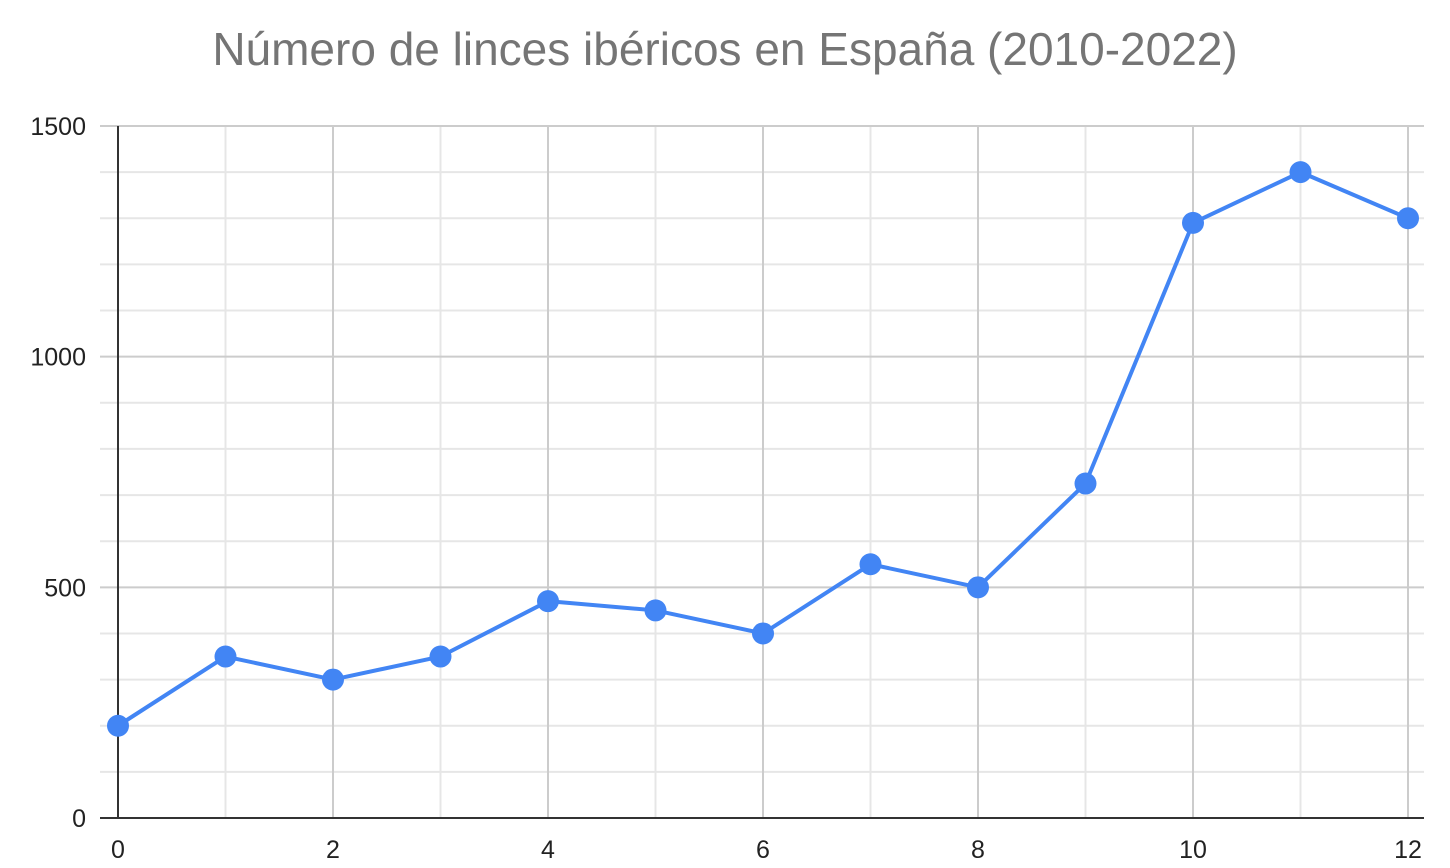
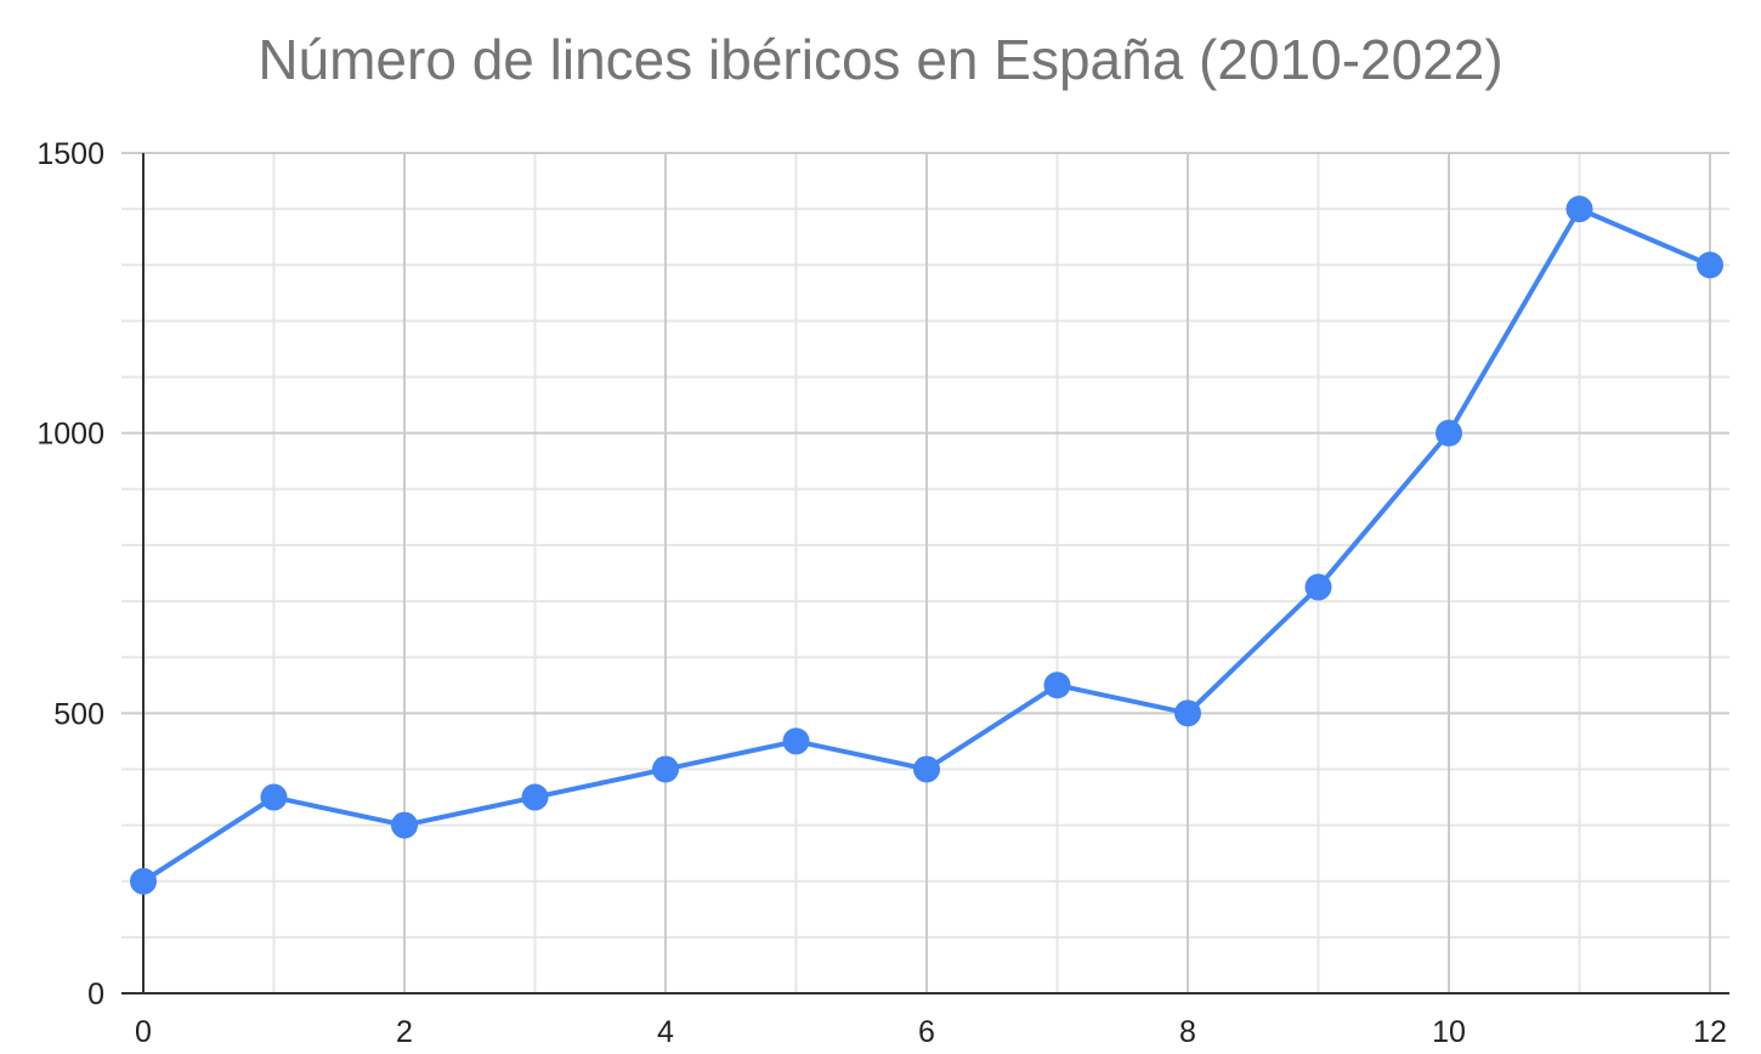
4: 470 -> 400
10: 1290 -> 1000
